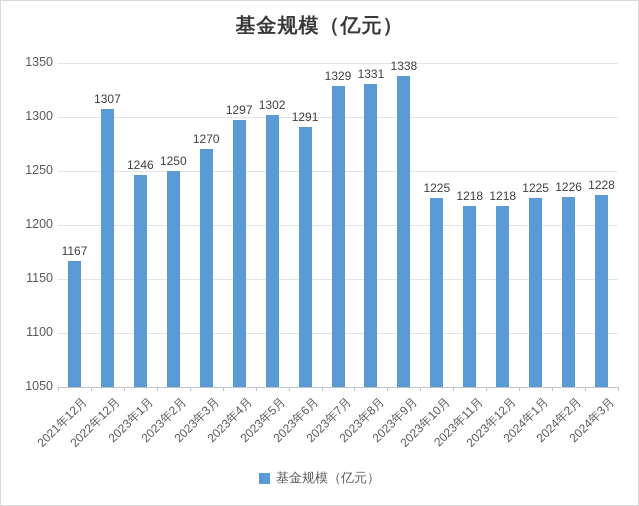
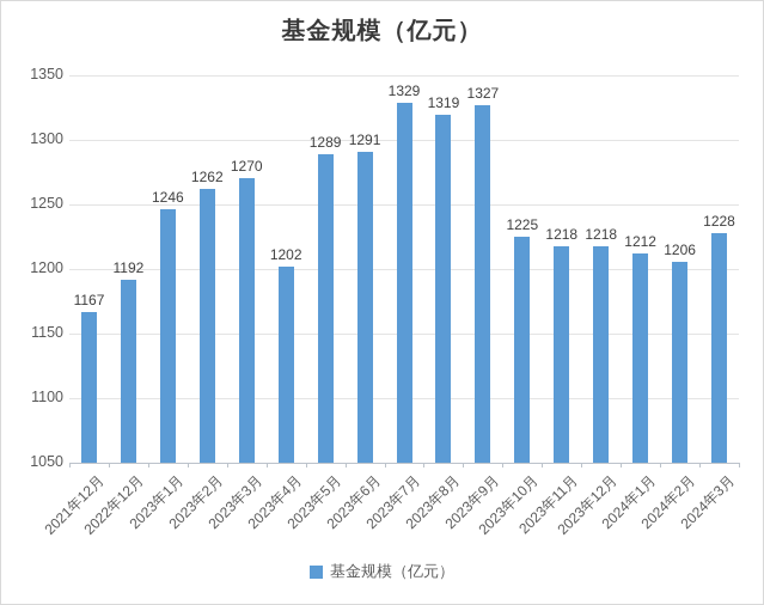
2022年12月: 1307 -> 1192
2023年2月: 1250 -> 1262
2023年4月: 1297 -> 1202
2023年5月: 1302 -> 1289
2023年8月: 1331 -> 1319
2023年9月: 1338 -> 1327
2024年1月: 1225 -> 1212
2024年2月: 1226 -> 1206
